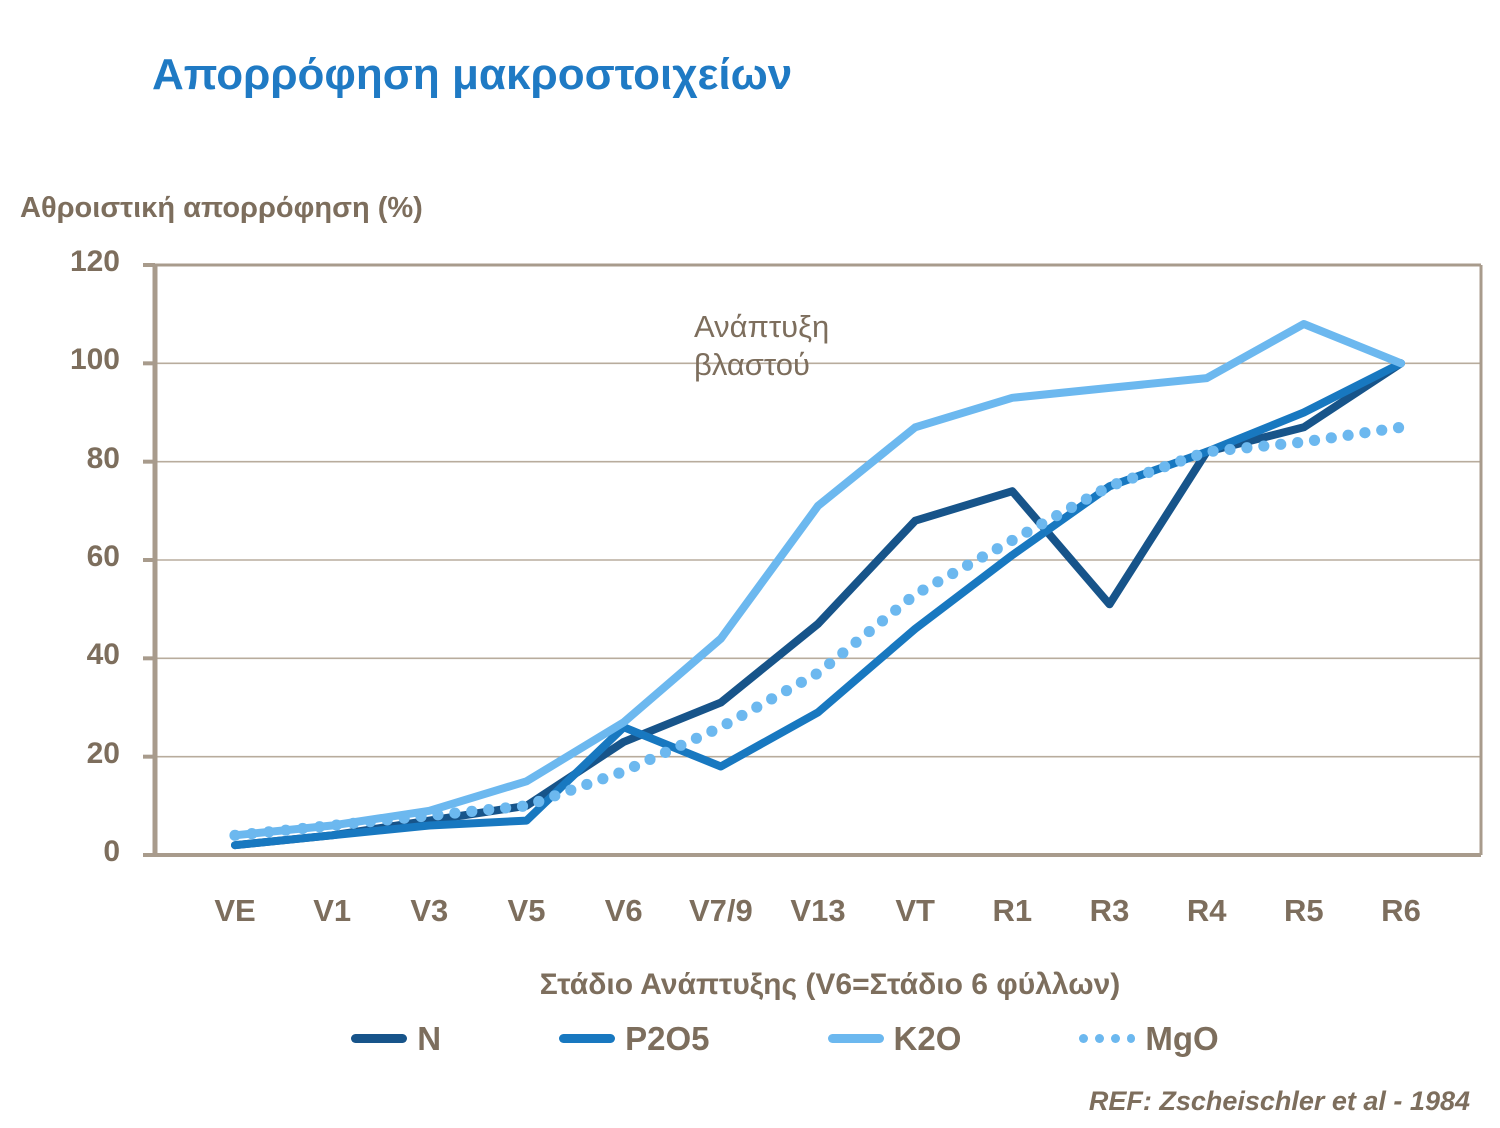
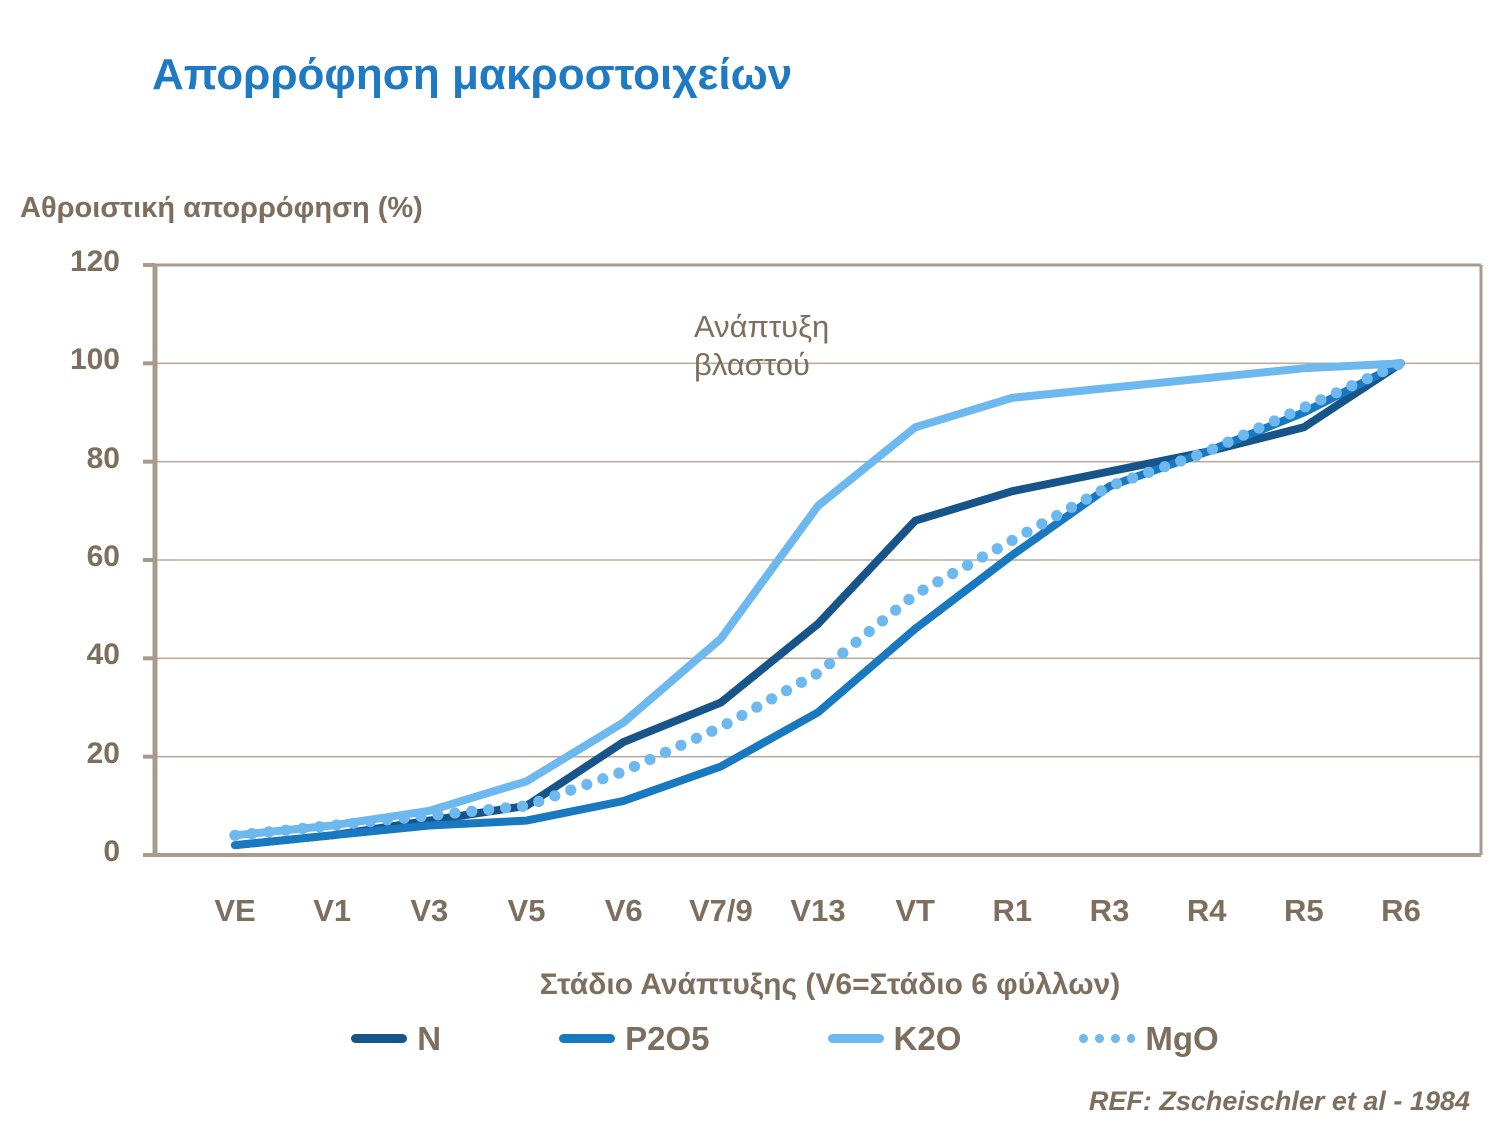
P2O5/V6: 26 -> 11
N/R3: 51 -> 78
K2O/R5: 108 -> 99
MgO/R5: 84 -> 91
MgO/R6: 87 -> 100
